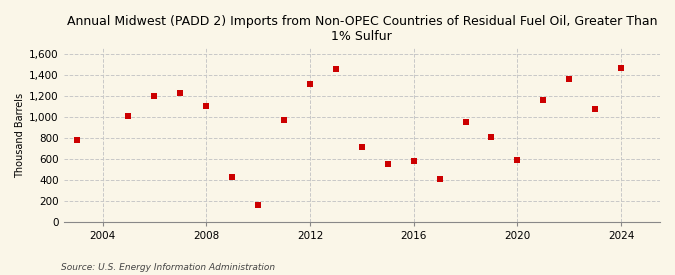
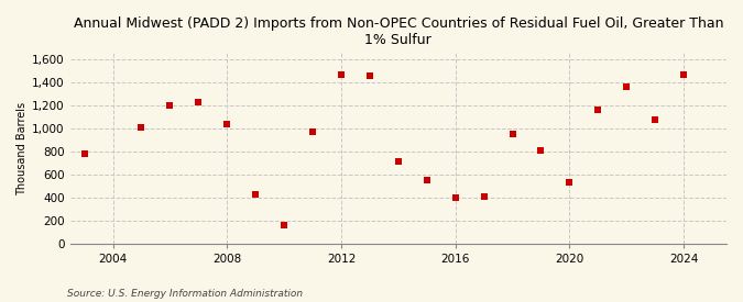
2008: 1,100 -> 1,030
2012: 1,310 -> 1,460
2016: 580 -> 400
2020: 590 -> 530
